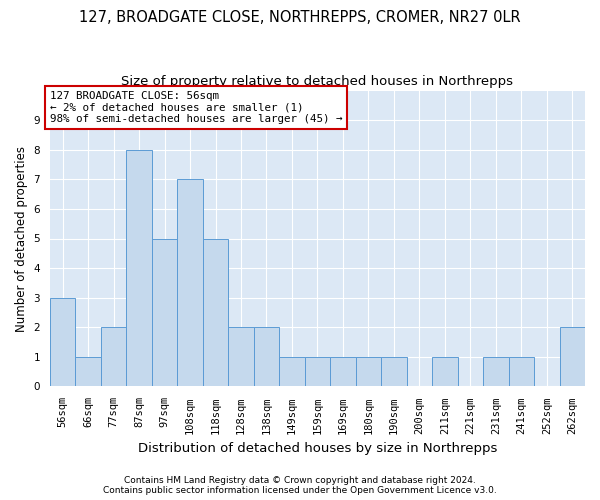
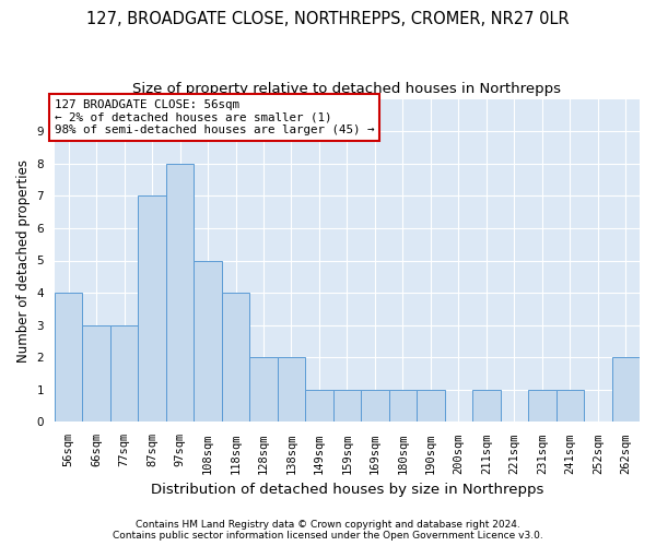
56sqm: 3 -> 4
66sqm: 1 -> 3
77sqm: 2 -> 3
87sqm: 8 -> 7
97sqm: 5 -> 8
108sqm: 7 -> 5
118sqm: 5 -> 4
